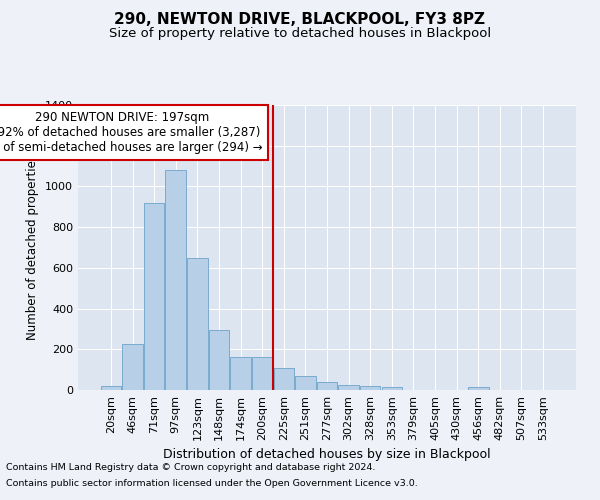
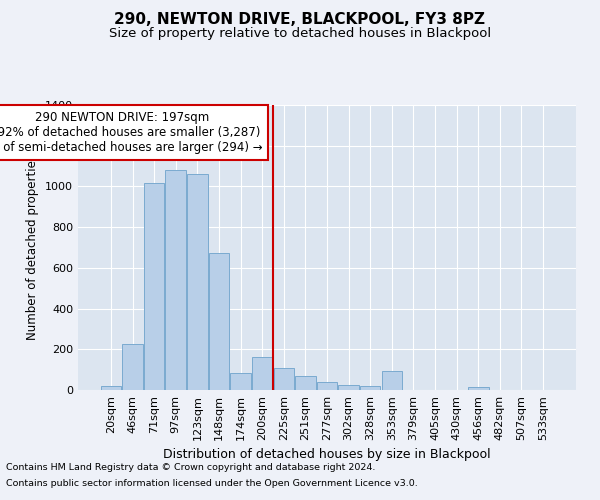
71sqm: 920 -> 1015
123sqm: 650 -> 1060
148sqm: 295 -> 675
174sqm: 160 -> 85
353sqm: 15 -> 95
